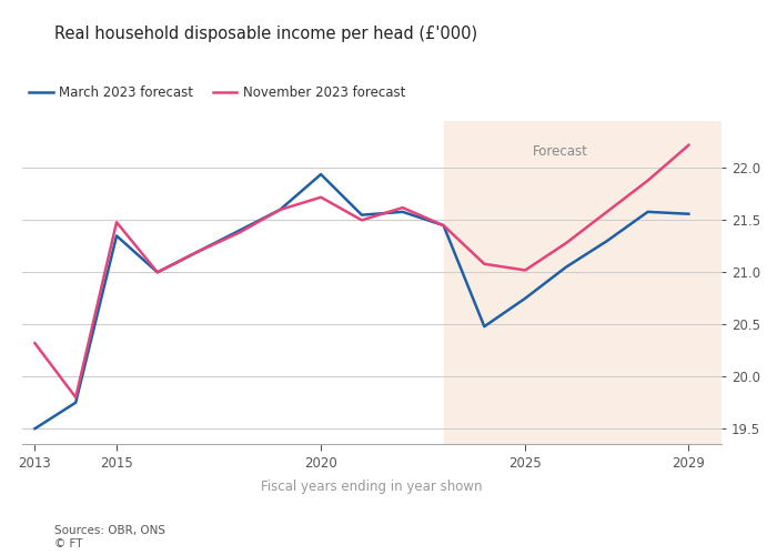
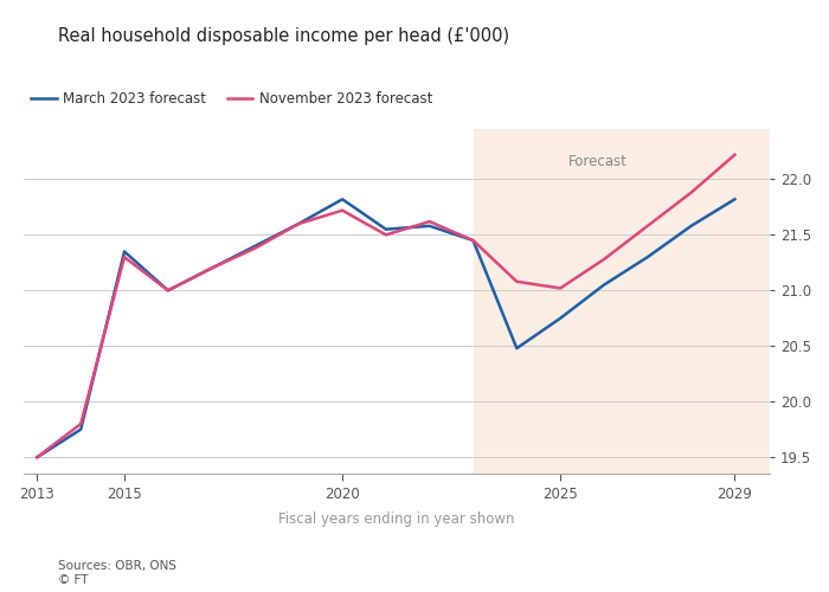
November 2023 forecast/2013: 20.32 -> 19.50
November 2023 forecast/2015: 21.48 -> 21.30
March 2023 forecast/2020: 21.94 -> 21.82
March 2023 forecast/2029: 21.56 -> 21.82
